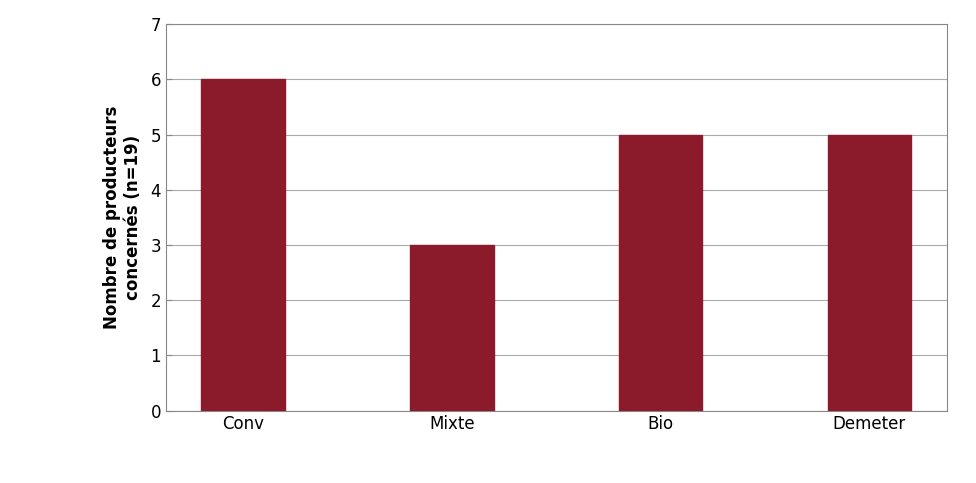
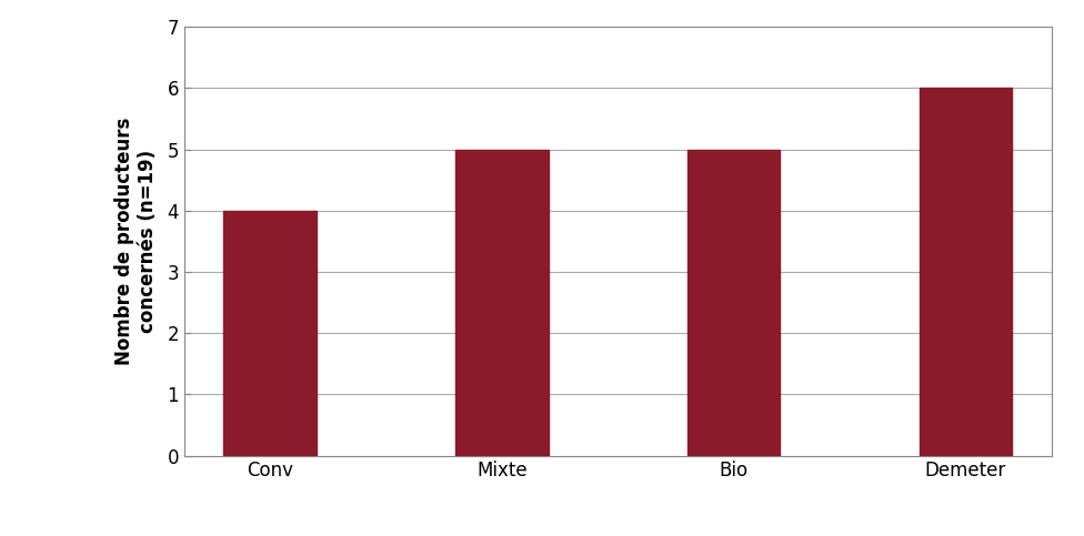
Conv: 6 -> 4
Mixte: 3 -> 5
Demeter: 5 -> 6
